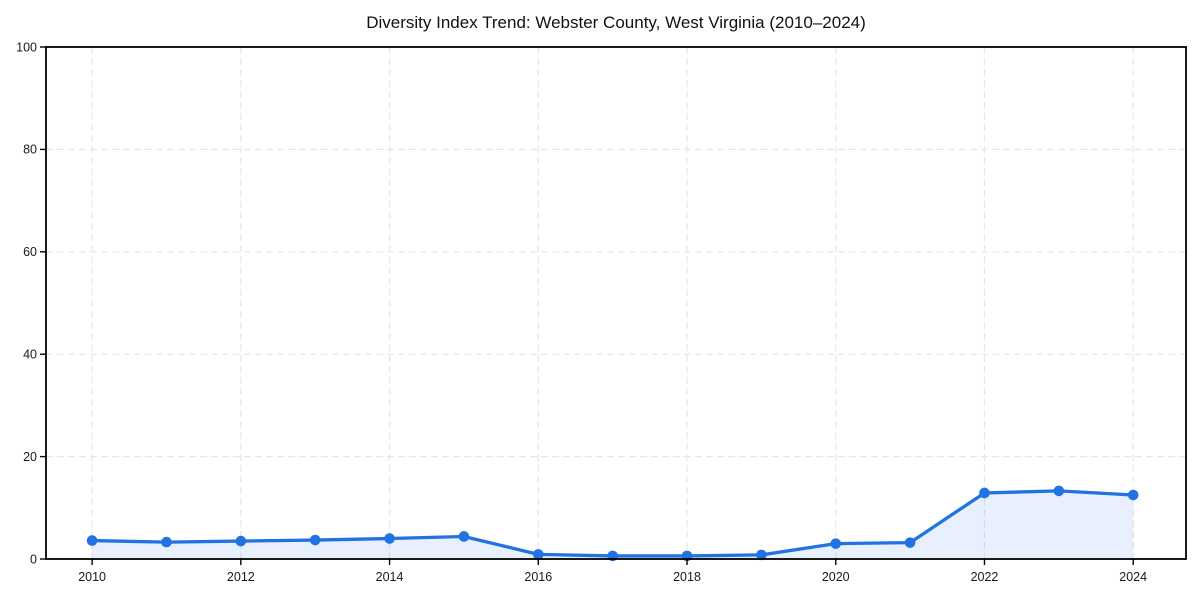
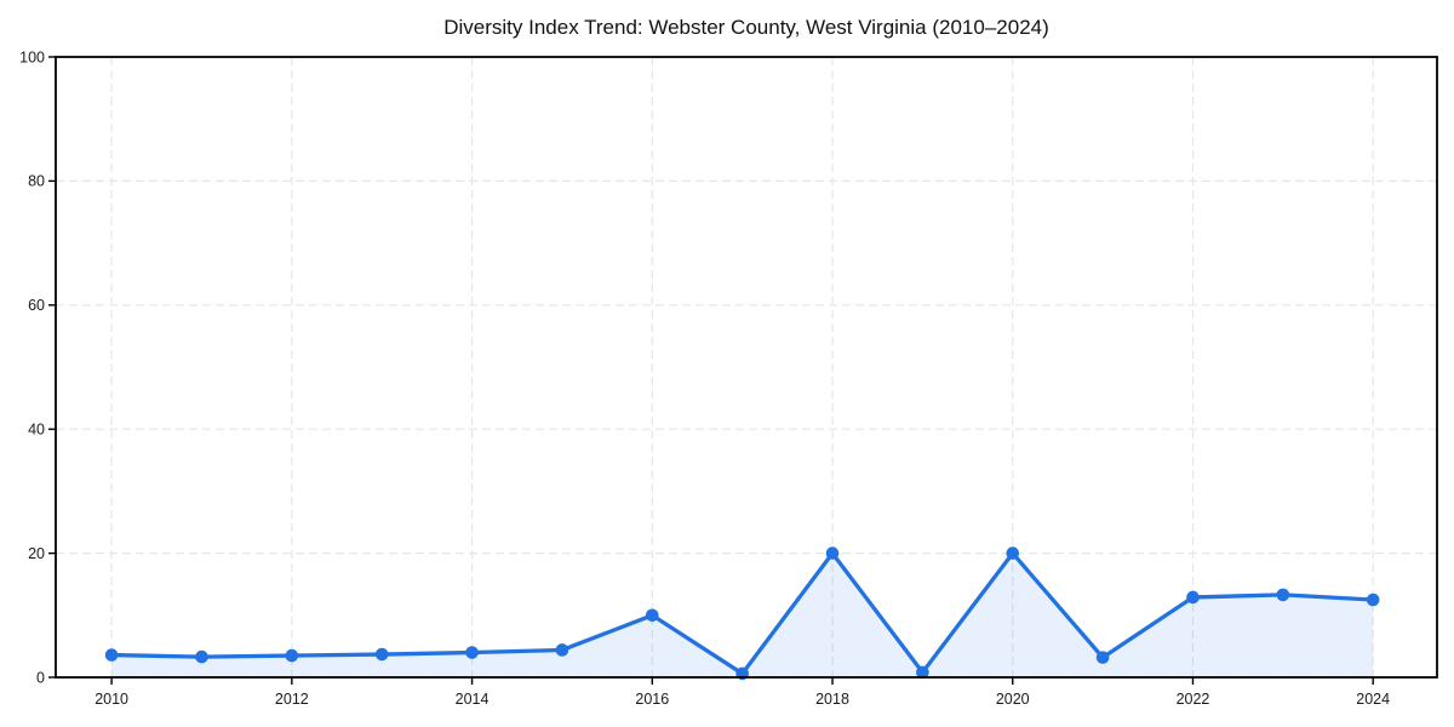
2016: 1 -> 10
2018: 1 -> 20
2020: 3 -> 20
